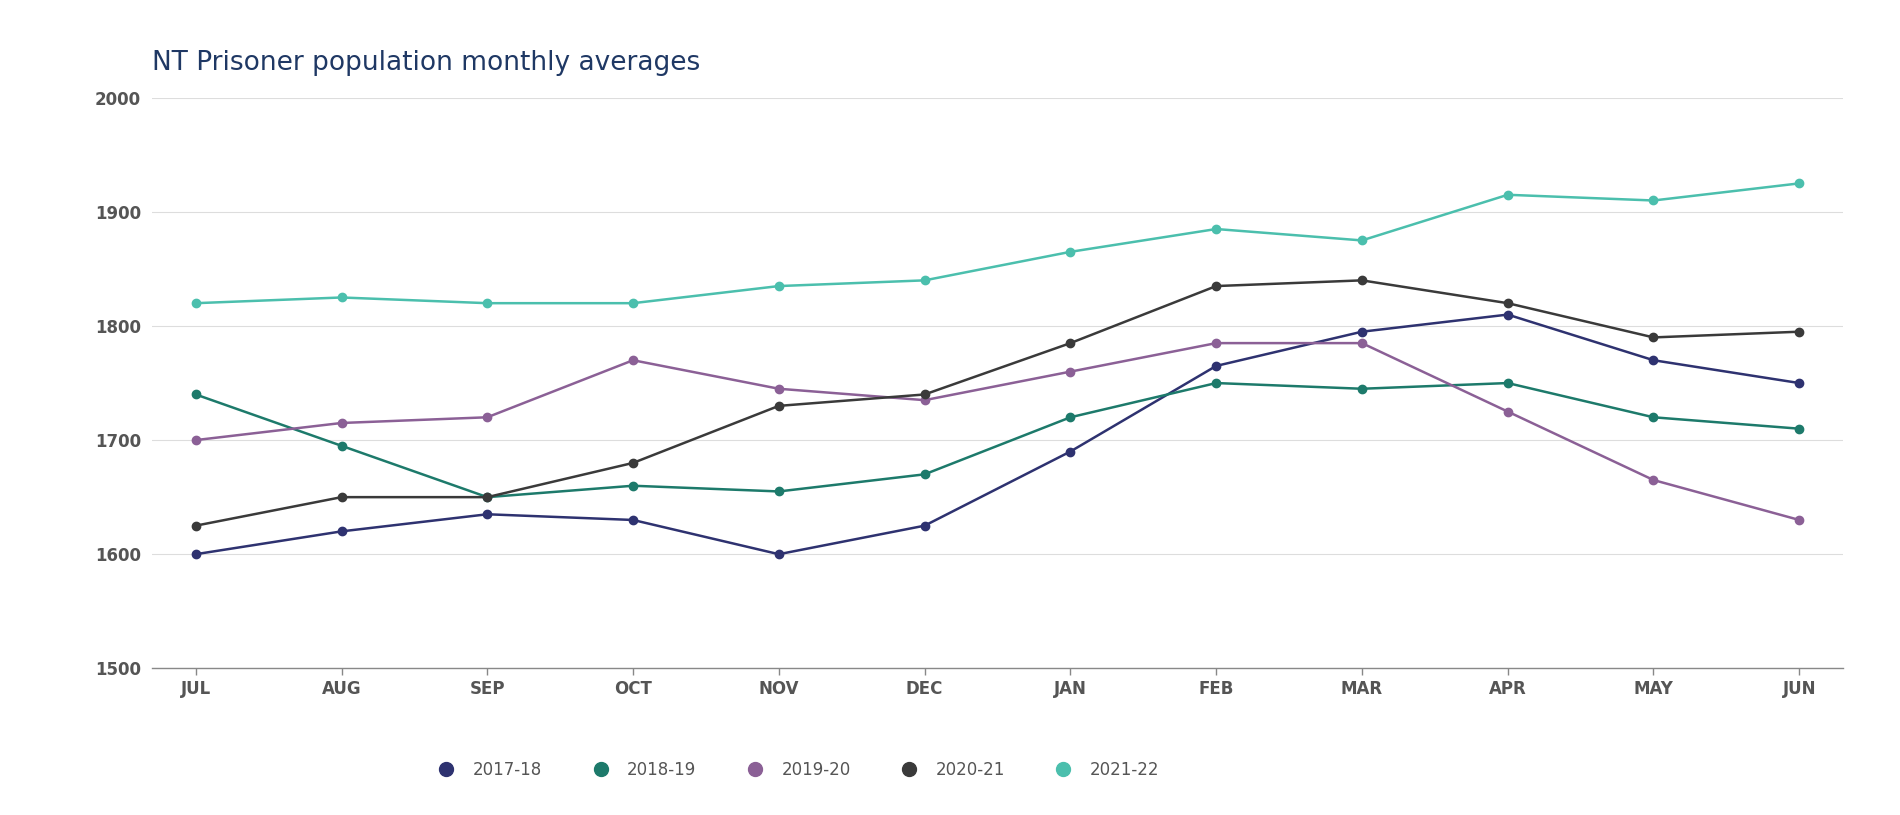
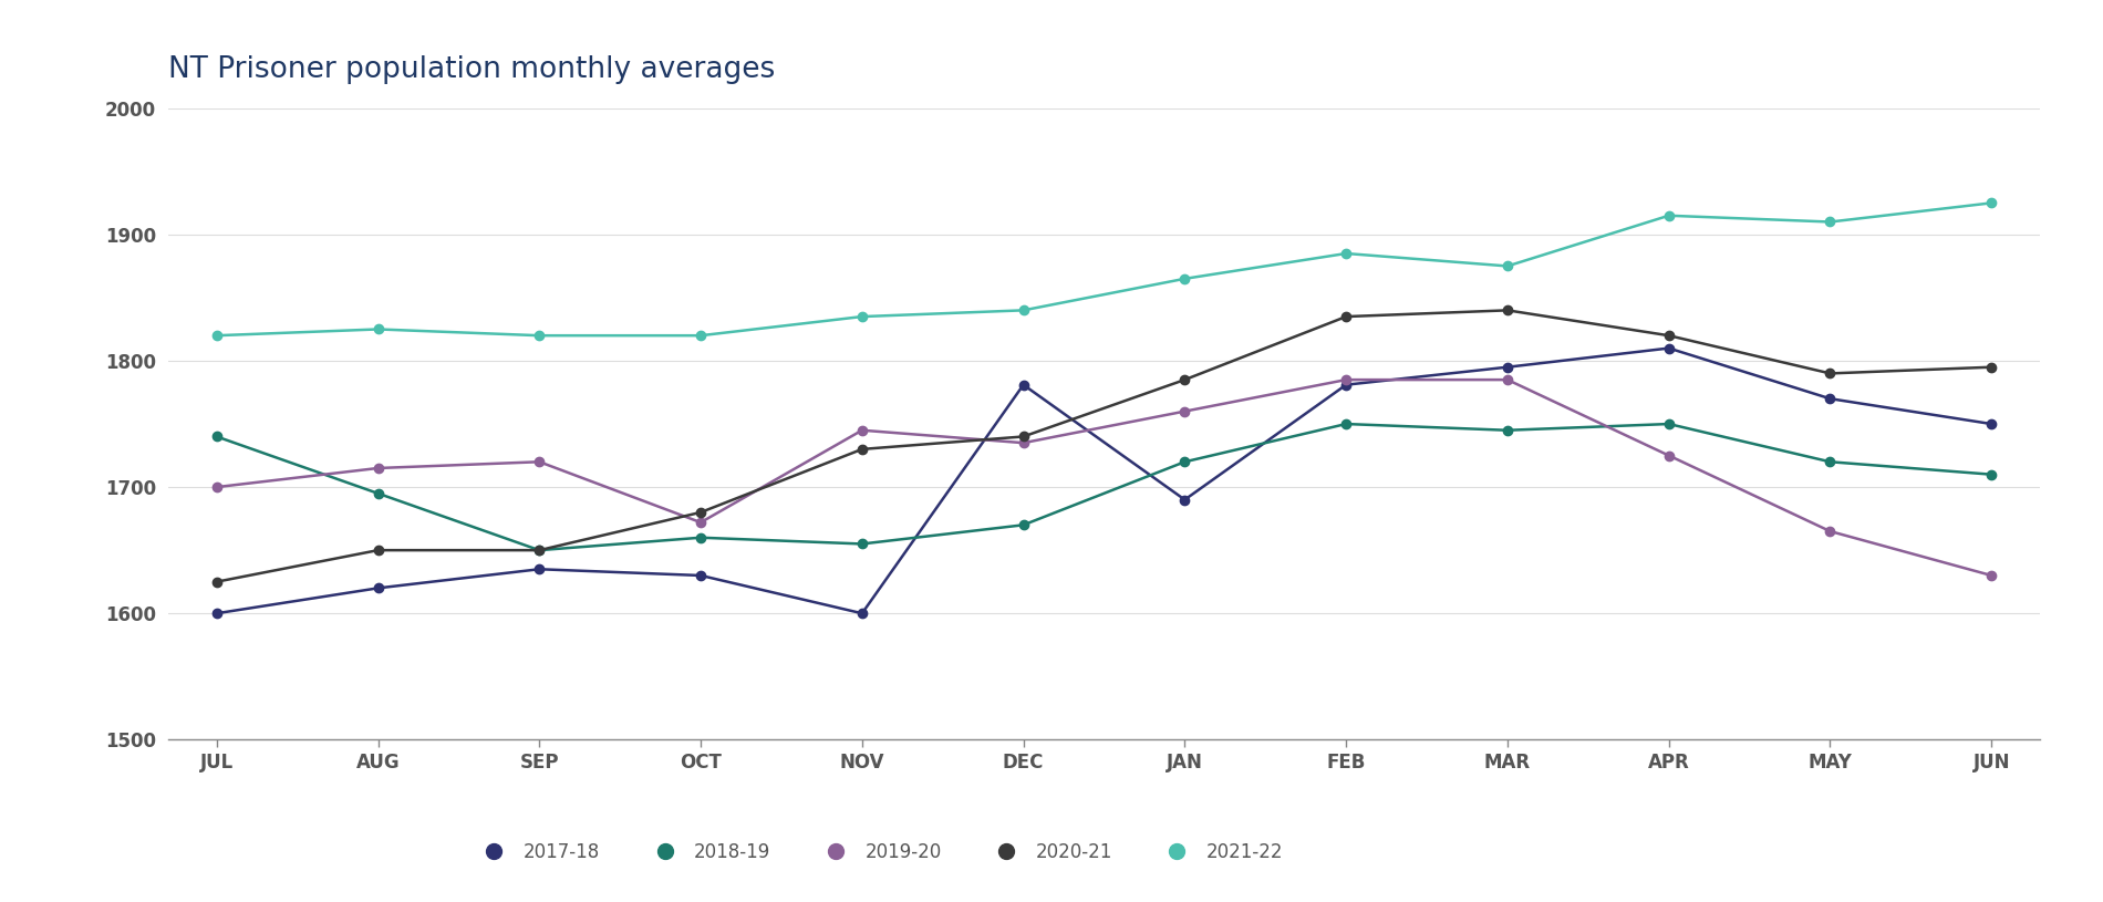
2019-20/OCT: 1770 -> 1672
2017-18/DEC: 1625 -> 1781
2017-18/FEB: 1765 -> 1781
